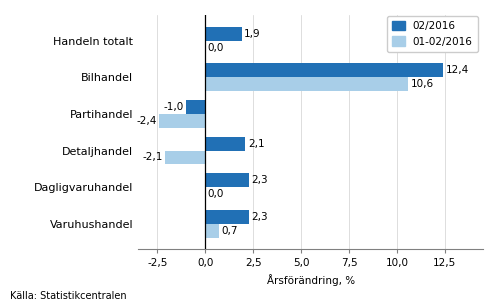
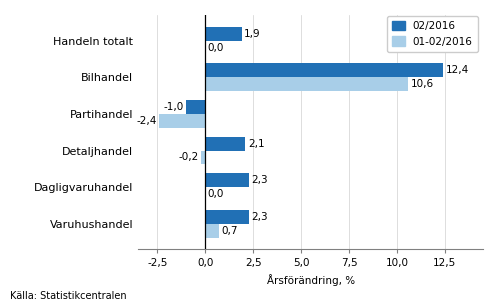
01-02/2016/Detaljhandel: -2,1 -> -0,2
